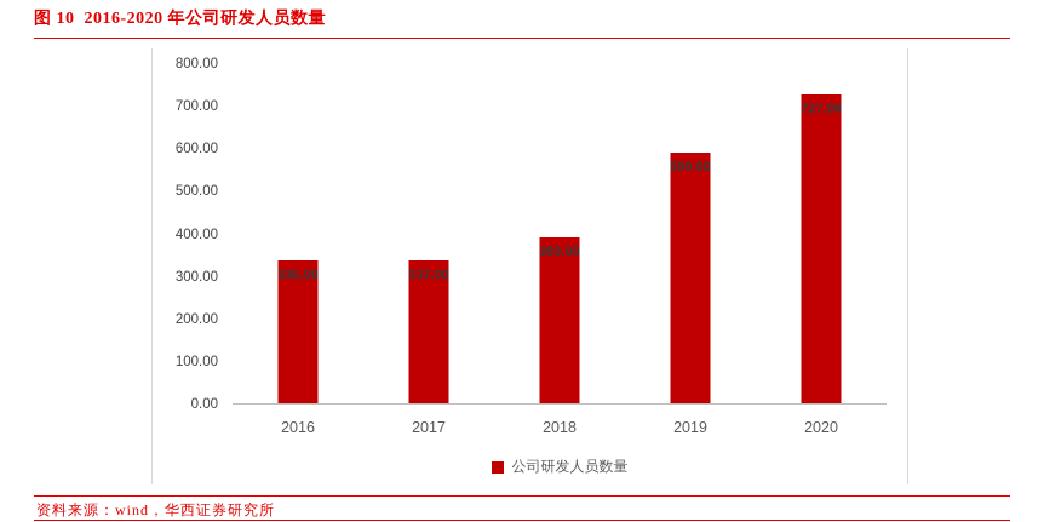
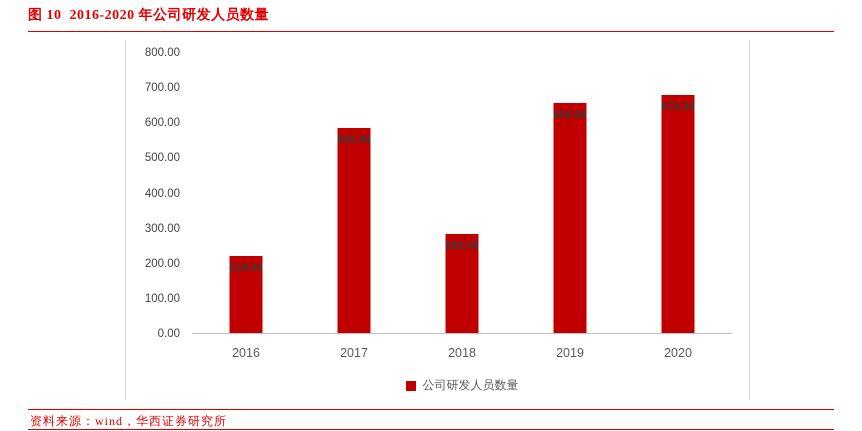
2016: 336.00 -> 218.00
2017: 337.00 -> 585.00
2018: 390.00 -> 283.00
2019: 590.00 -> 654.00
2020: 727.00 -> 679.00
